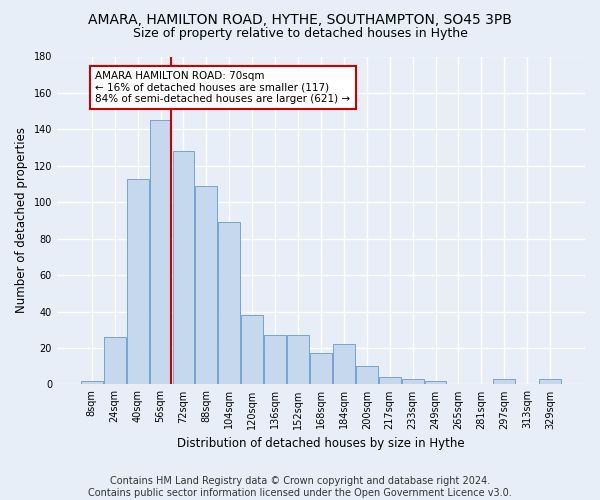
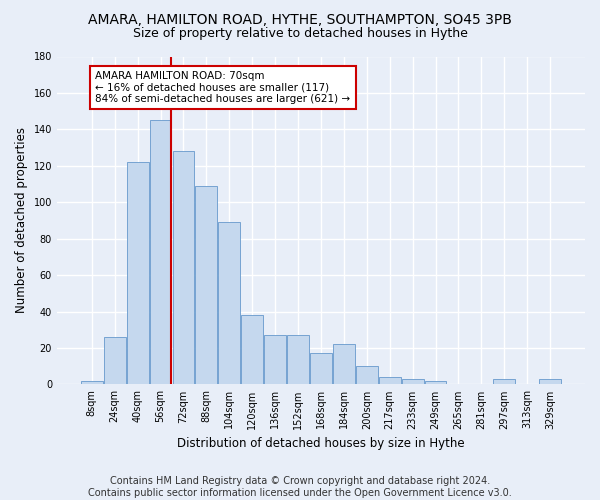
40sqm: 113 -> 122
